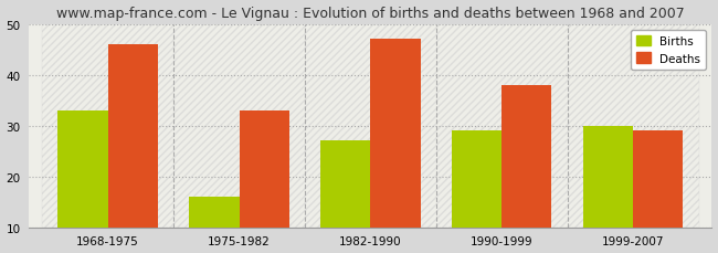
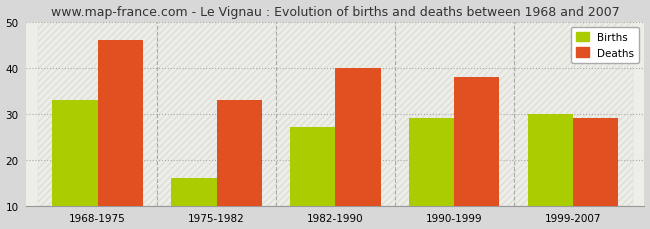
Deaths/1982-1990: 47 -> 40
